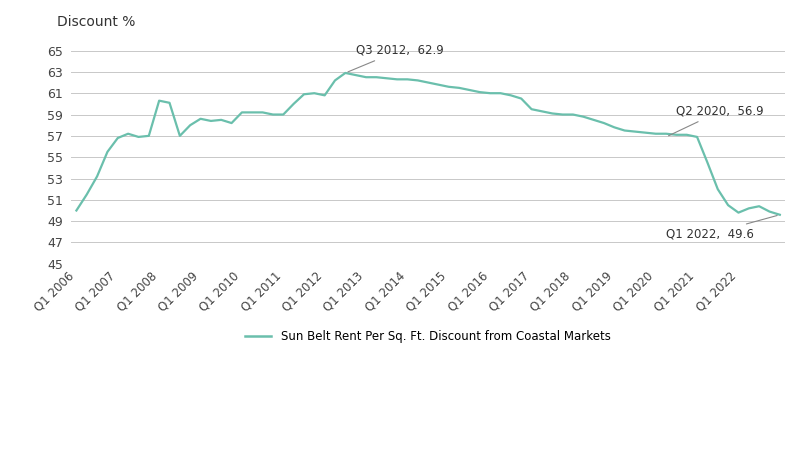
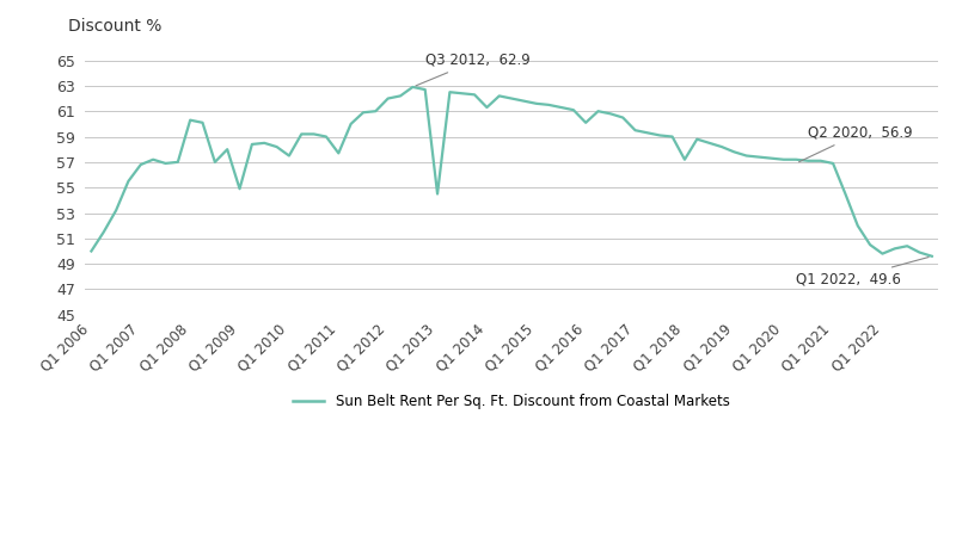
Q1 2009: 58.6 -> 54.9
Q1 2010: 59.2 -> 57.5
Q1 2011: 59.0 -> 57.7
Q1 2012: 60.8 -> 62.0
Q1 2013: 62.5 -> 54.5
Q1 2014: 62.3 -> 61.3
Q1 2016: 61.0 -> 60.1
Q1 2018: 59.0 -> 57.2
